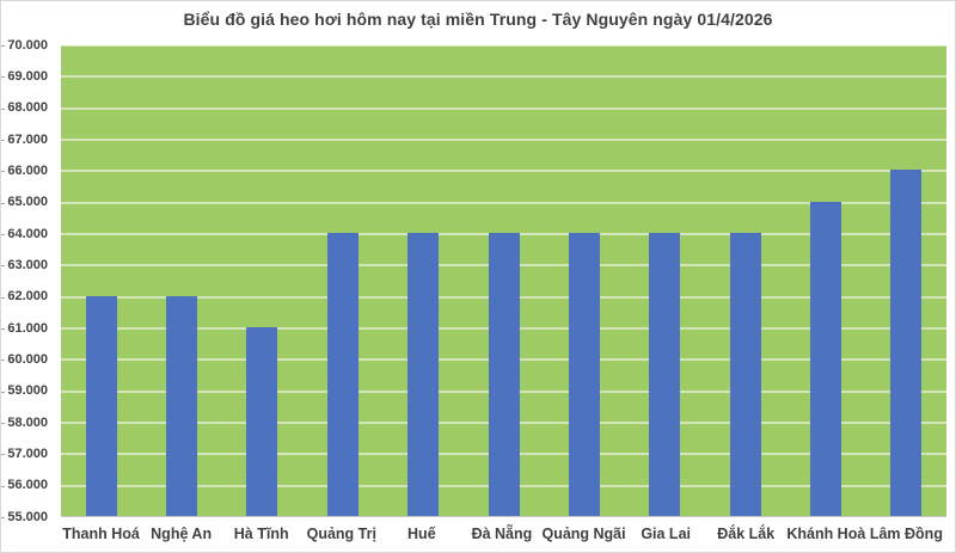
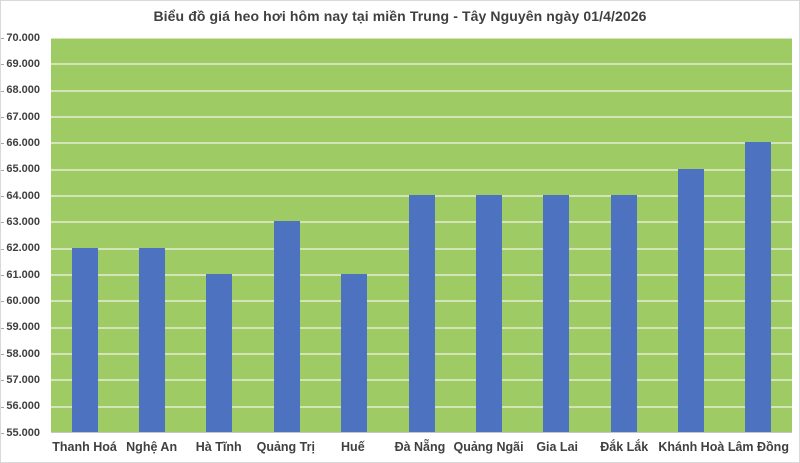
Quảng Trị: 64000 -> 63000
Huế: 64000 -> 61000
